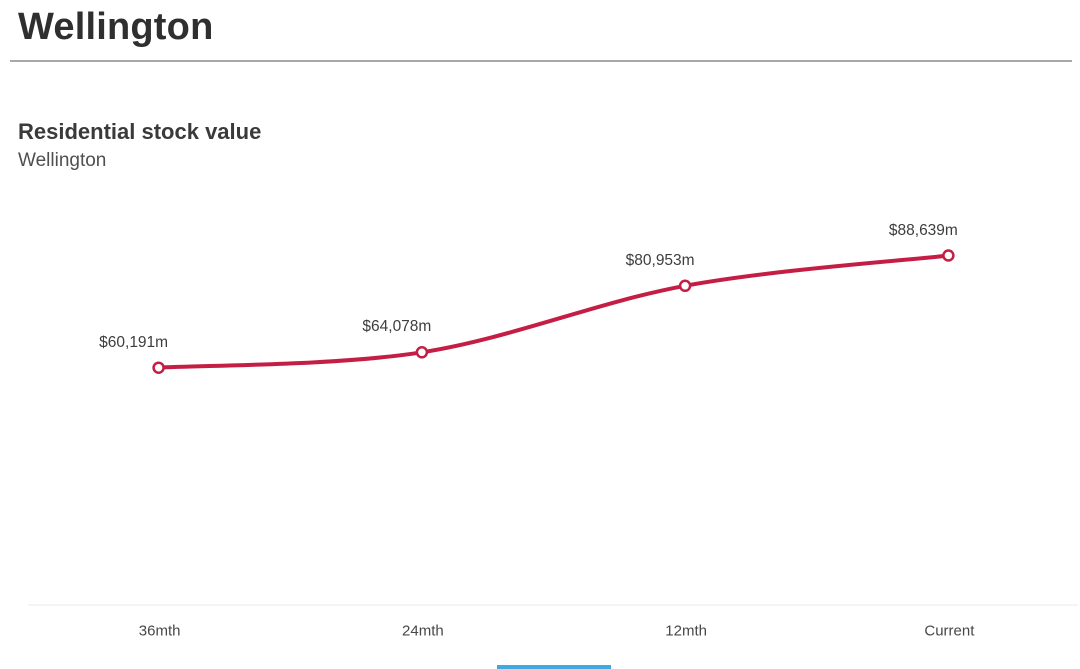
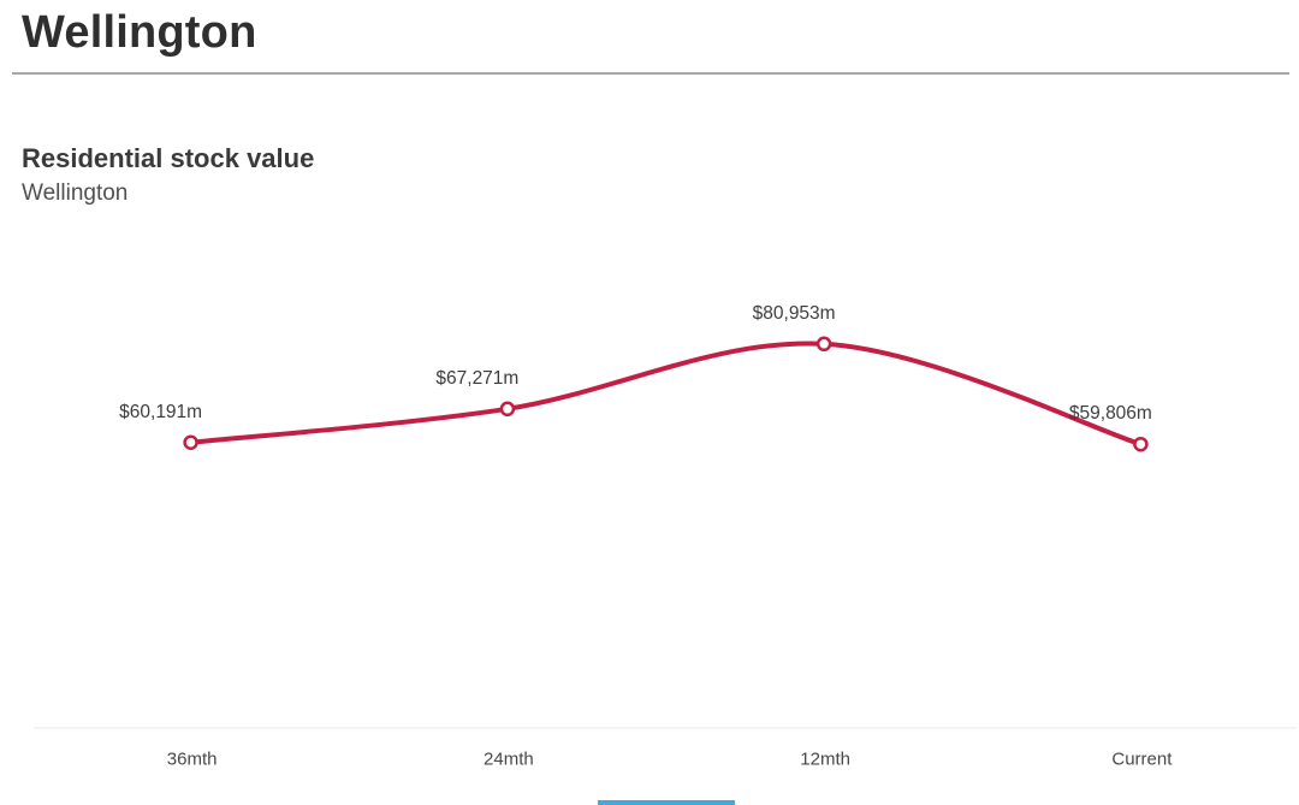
24mth: $64,078m -> $67,271m
Current: $88,639m -> $59,806m
